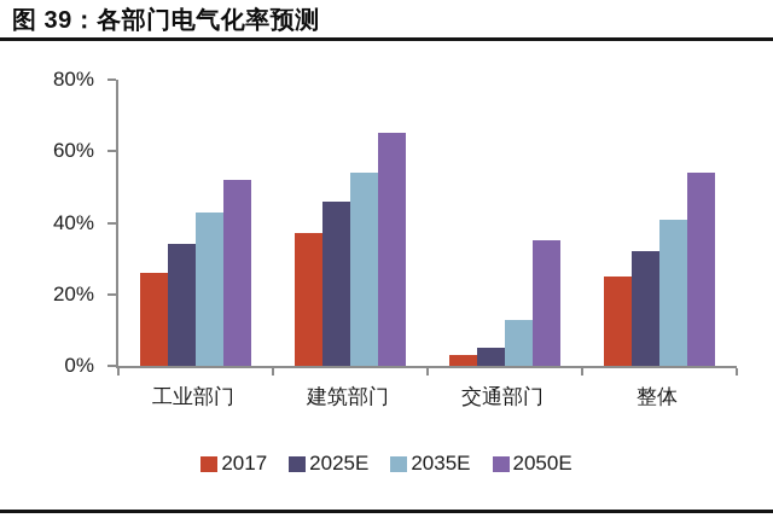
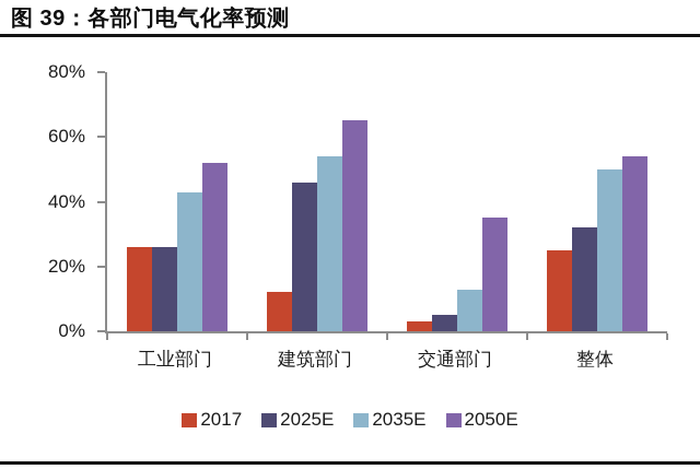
2025E/工业部门: 34% -> 26%
2017/建筑部门: 37% -> 12%
2035E/整体: 41% -> 50%
